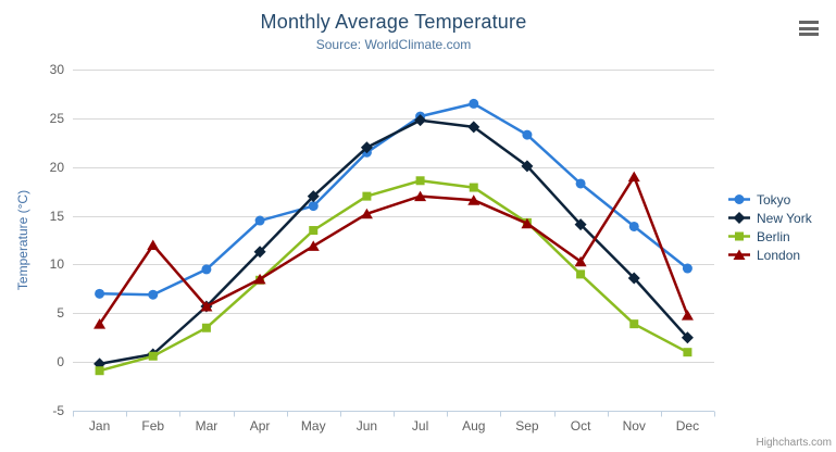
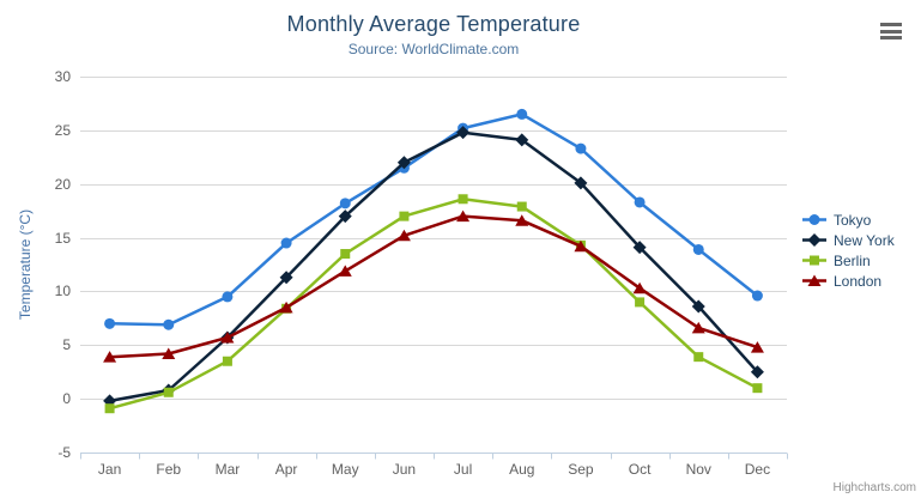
London/Feb: 12 -> 4
Tokyo/May: 16 -> 18
London/Nov: 19 -> 7
